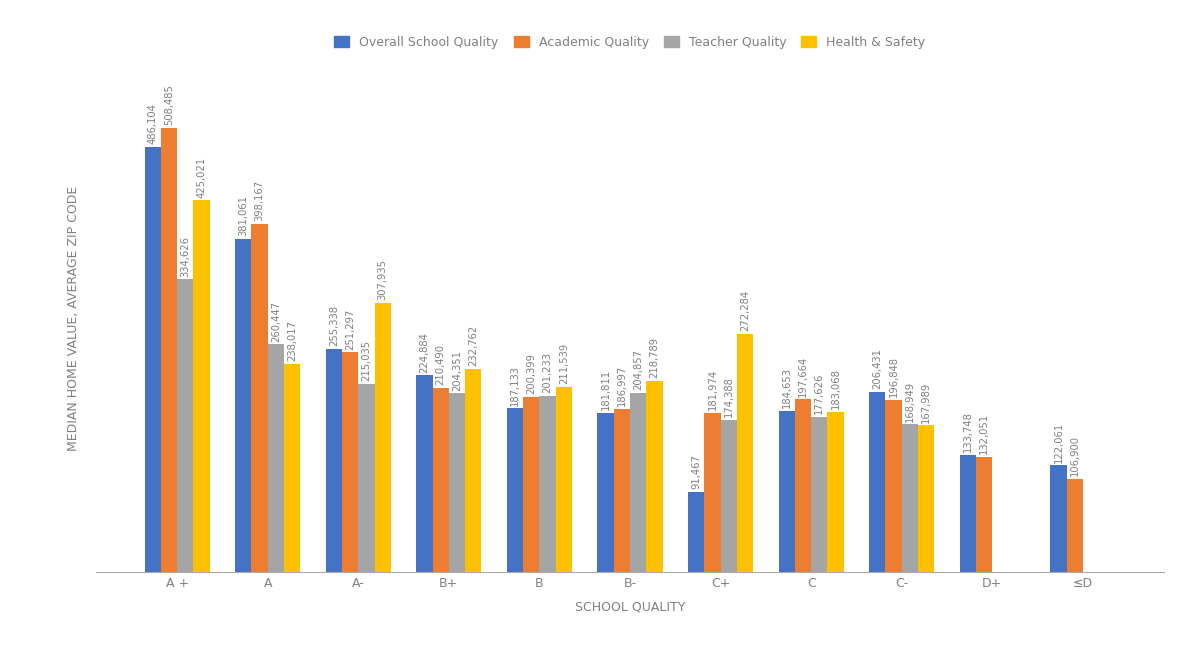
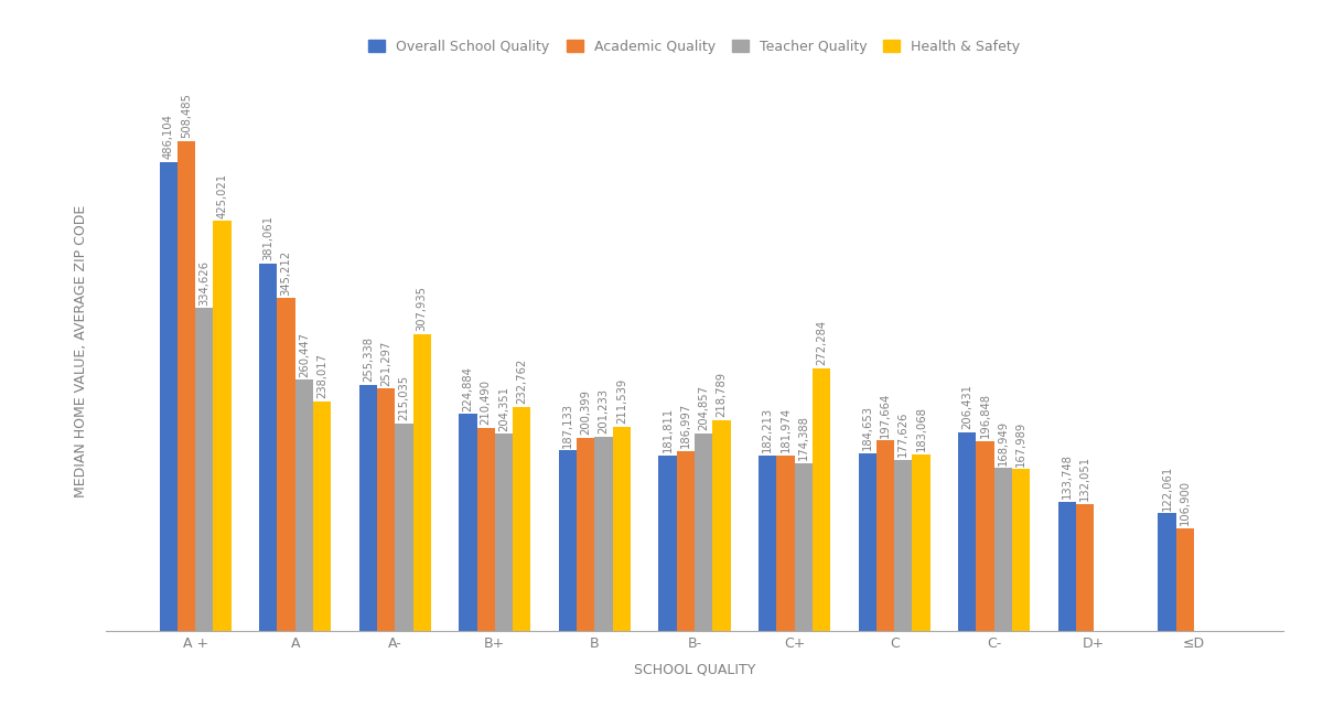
Academic Quality/A: 398,167 -> 345,212
Overall School Quality/C+: 91,467 -> 182,213
